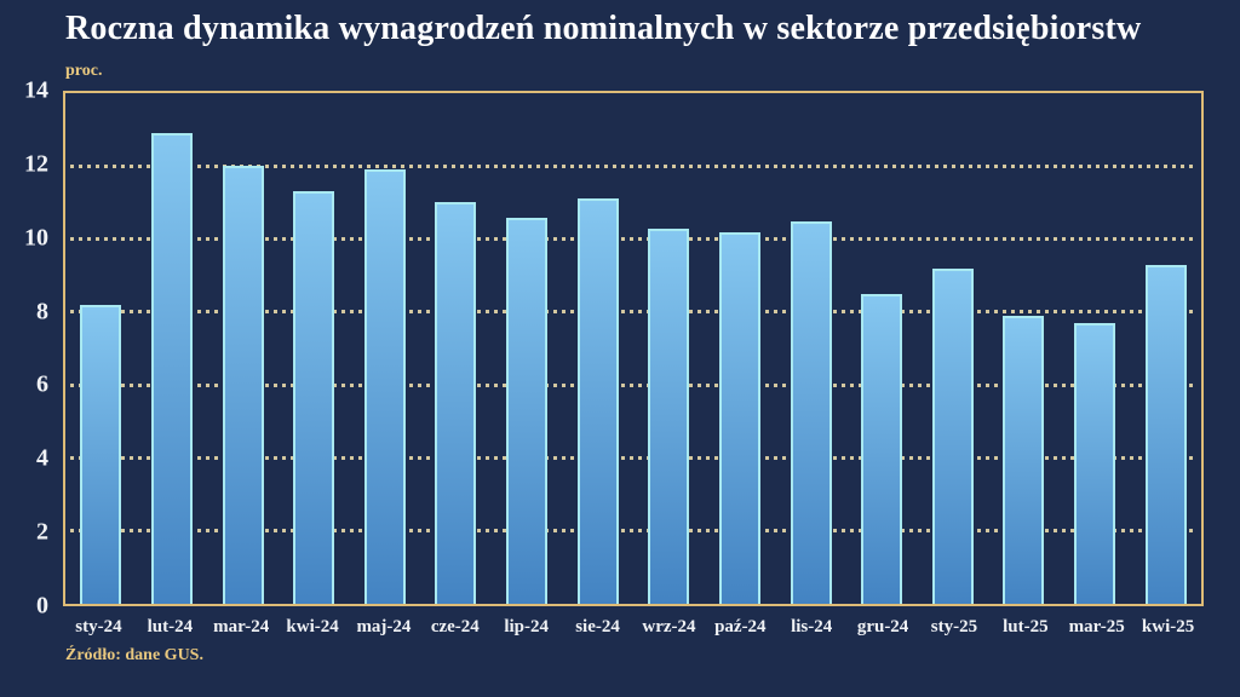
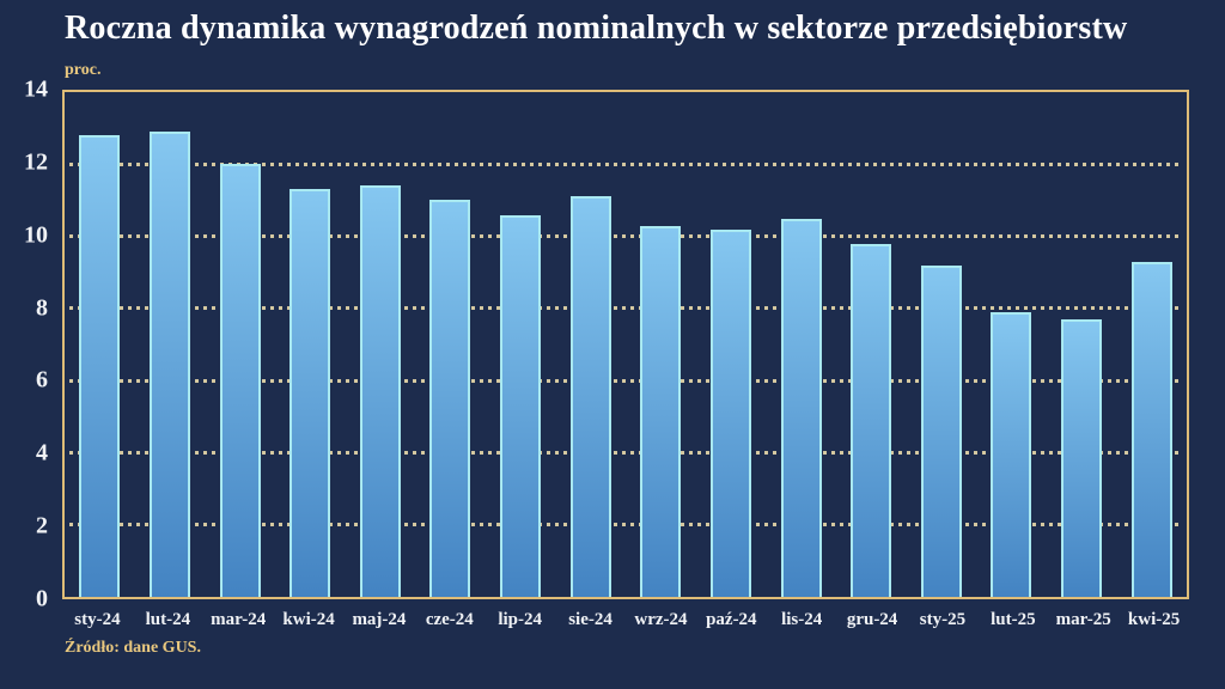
sty-24: 8.2 -> 12.8
maj-24: 11.9 -> 11.4
gru-24: 8.5 -> 9.8
